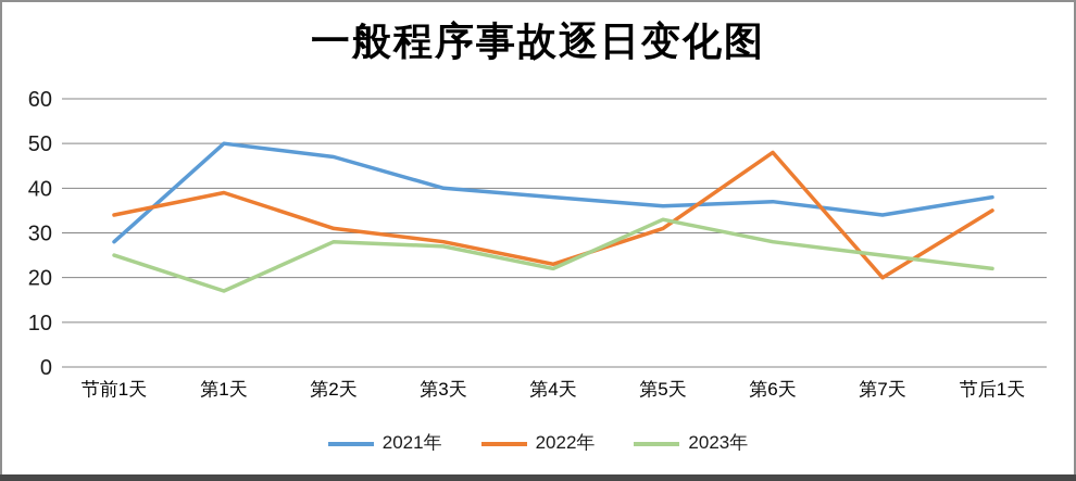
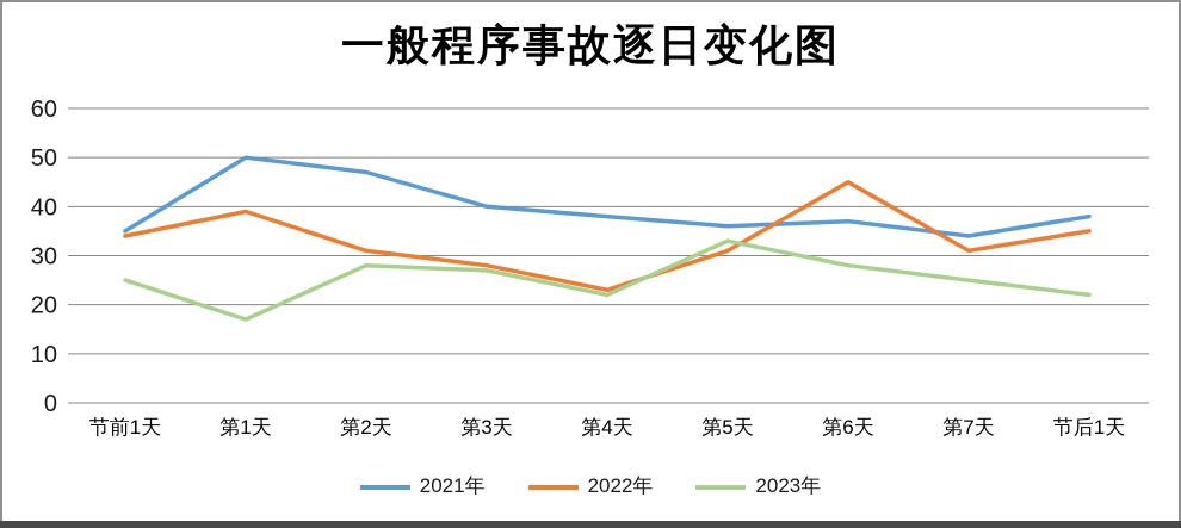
2021年/节前1天: 28 -> 35
2022年/第6天: 48 -> 45
2022年/第7天: 20 -> 31
